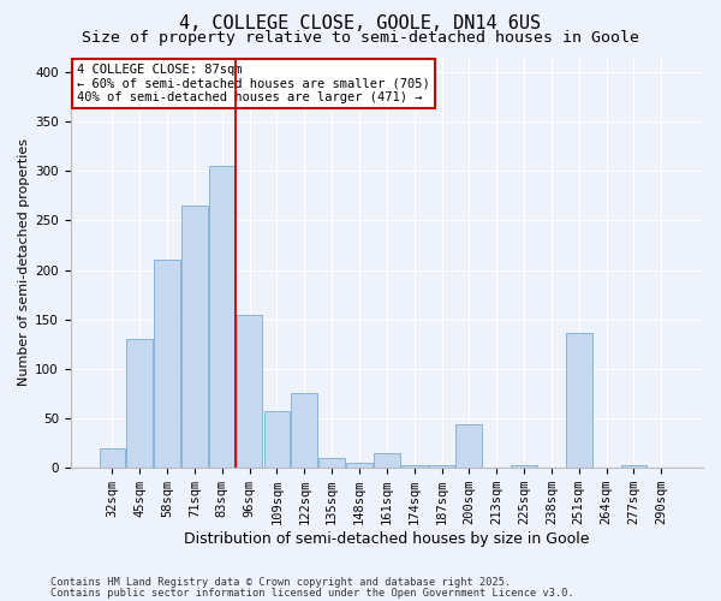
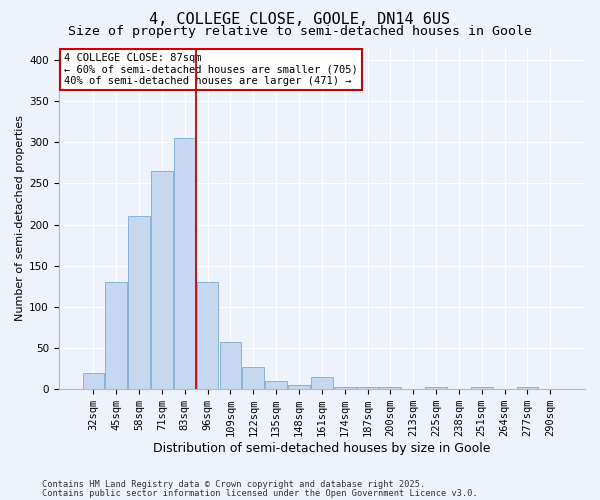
96sqm: 154 -> 130
122sqm: 76 -> 27
200sqm: 44 -> 3
251sqm: 136 -> 3
